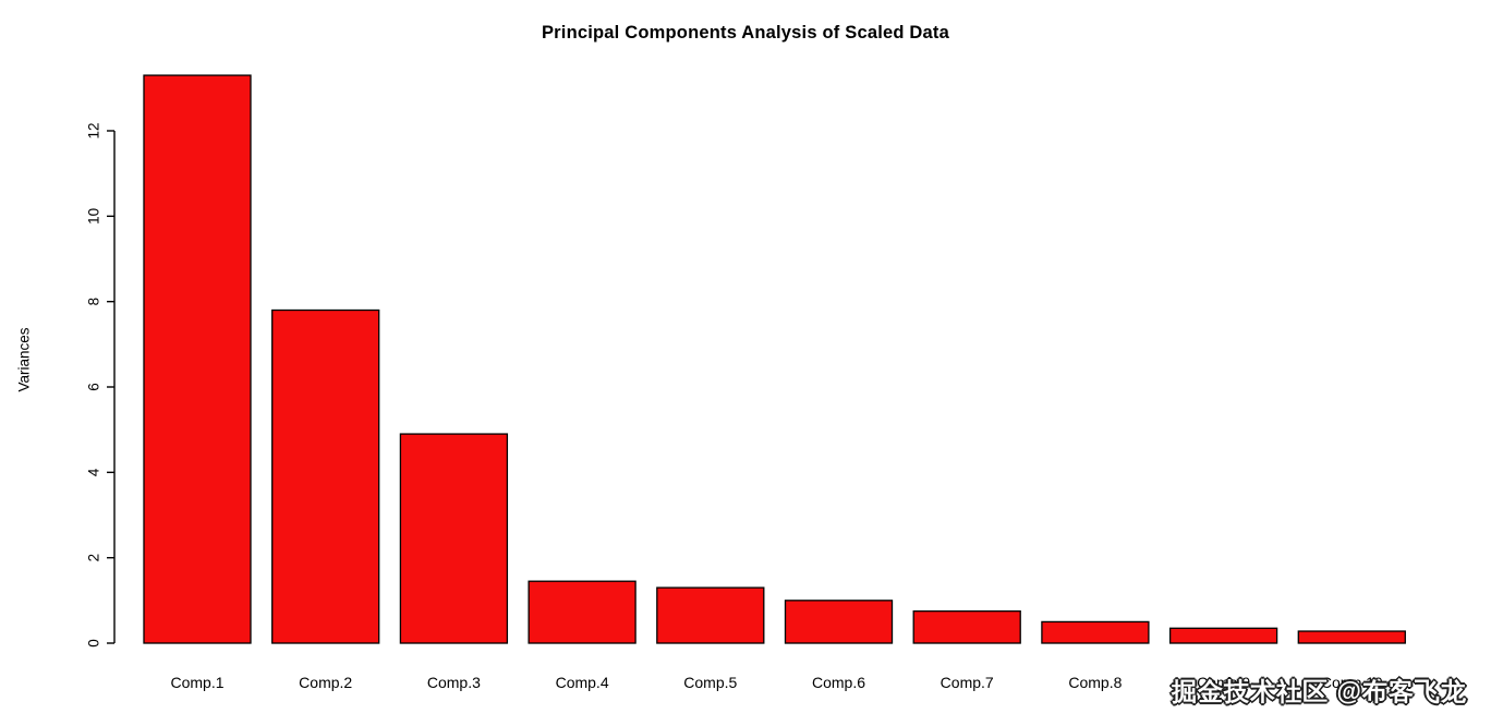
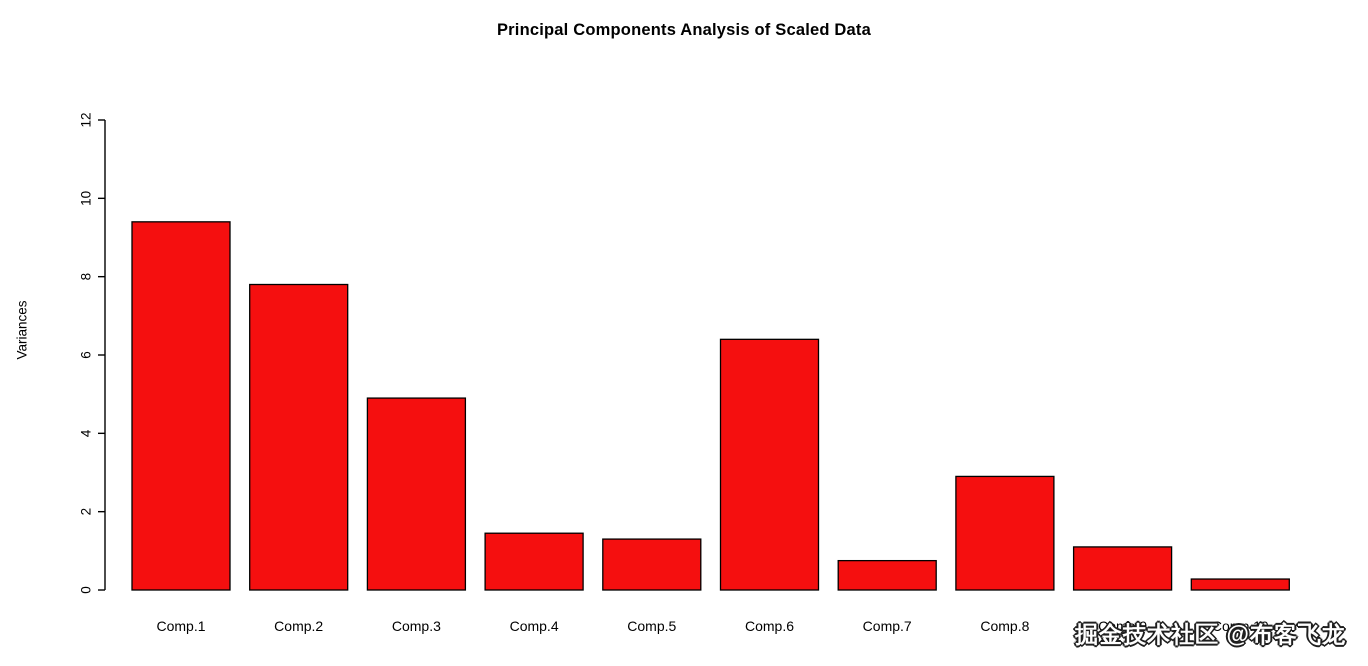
Comp.1: 13.3 -> 9.4
Comp.6: 1.0 -> 6.4
Comp.8: 0.5 -> 2.9
Comp.9: 0.3 -> 1.1
